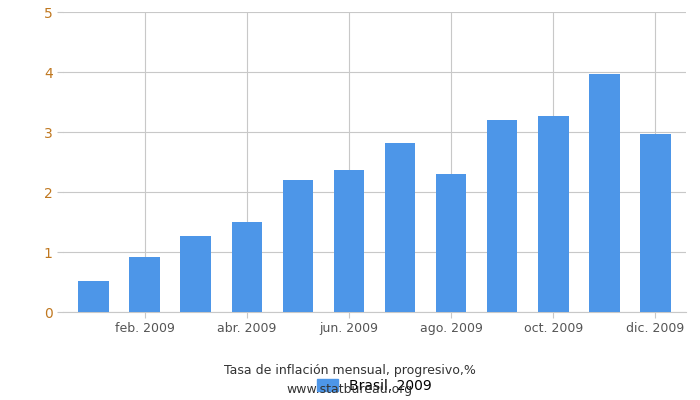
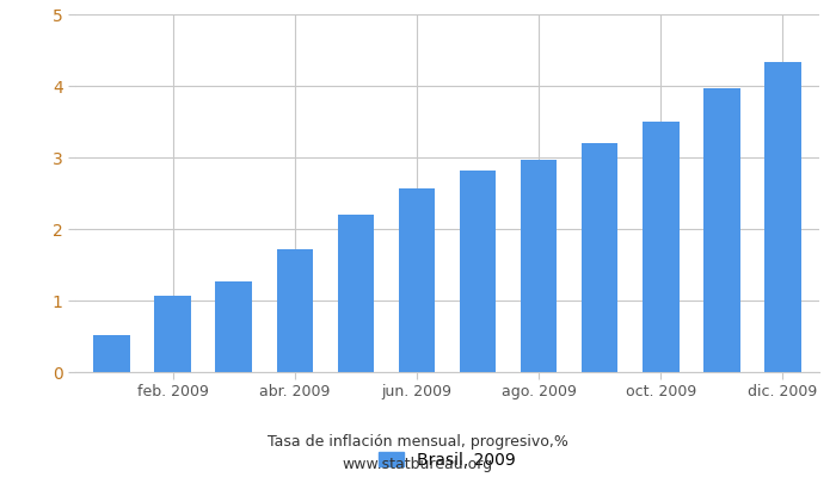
feb. 2009: 0.92 -> 1.07
abr. 2009: 1.50 -> 1.72
jun. 2009: 2.36 -> 2.57
ago. 2009: 2.30 -> 2.97
oct. 2009: 3.26 -> 3.50
dic. 2009: 2.96 -> 4.34
